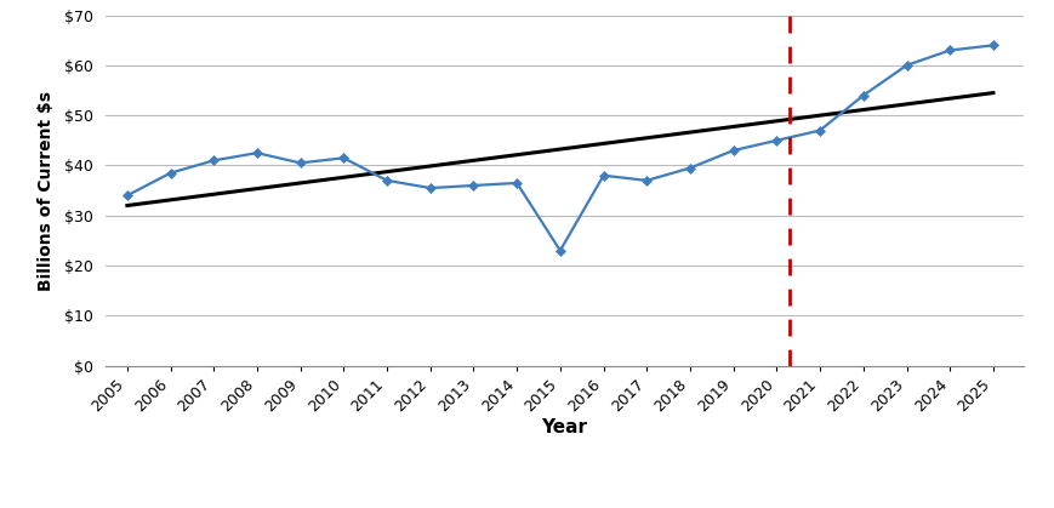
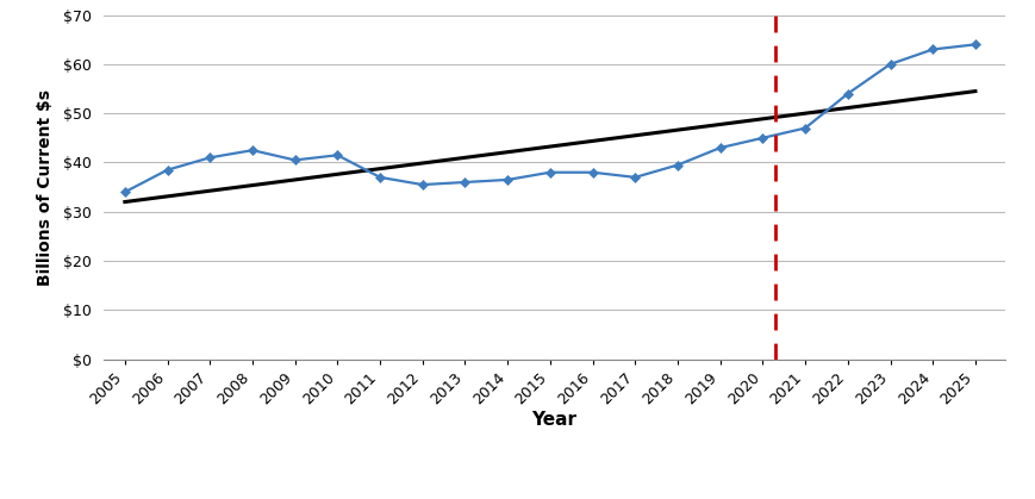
2015: $23.0 -> $38.0
